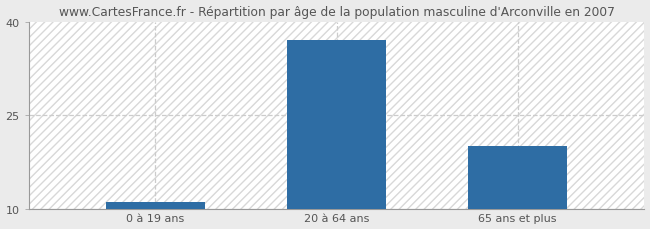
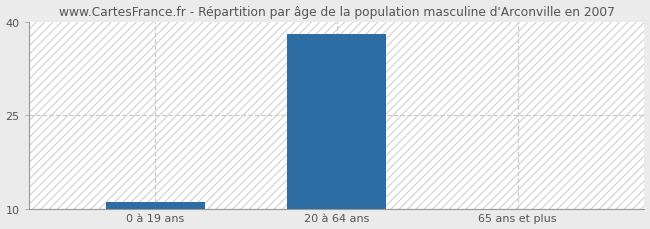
20 à 64 ans: 37 -> 38
65 ans et plus: 20 -> 10
